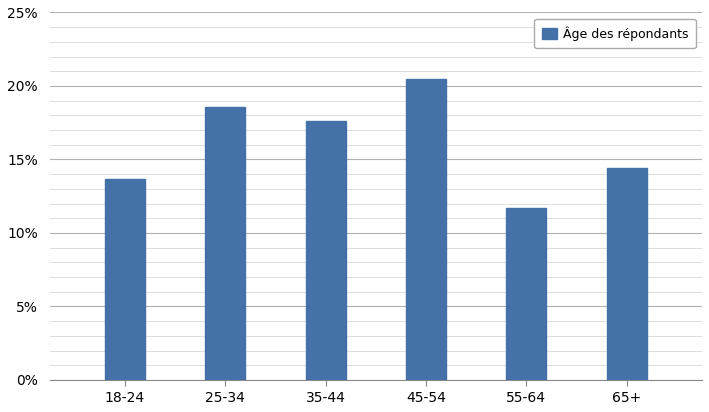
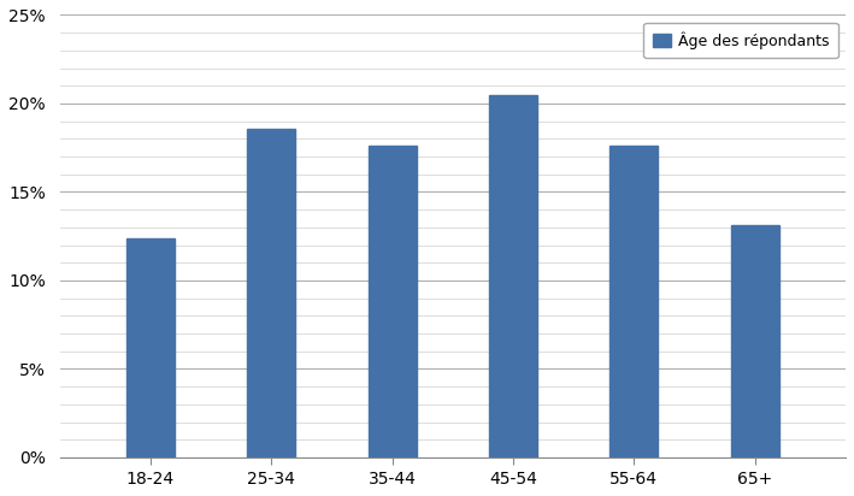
18-24: 13.7% -> 12.4%
55-64: 11.7% -> 17.6%
65+: 14.4% -> 13.1%
